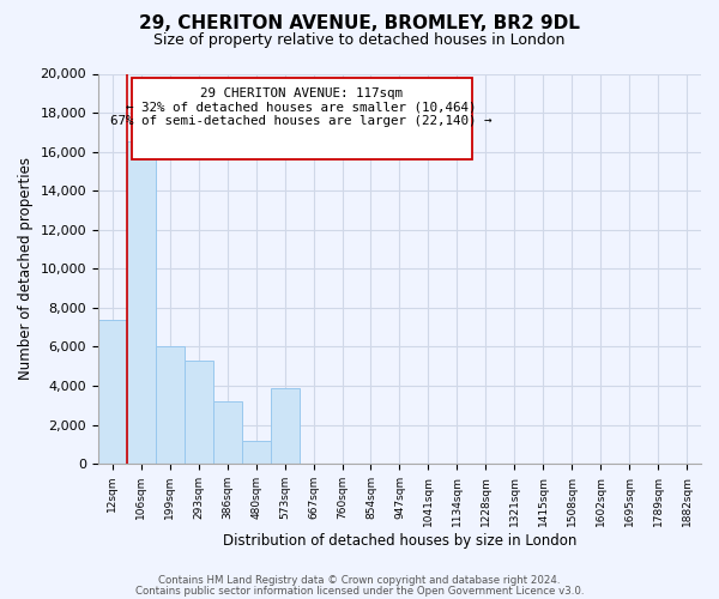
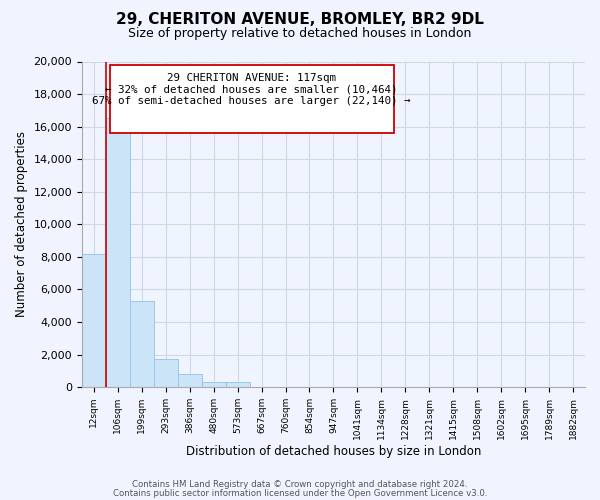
12sqm: 7,400 -> 8,200
199sqm: 6,000 -> 5,300
293sqm: 5,300 -> 1,800
386sqm: 3,200 -> 800
480sqm: 1,200 -> 300
573sqm: 3,900 -> 300
